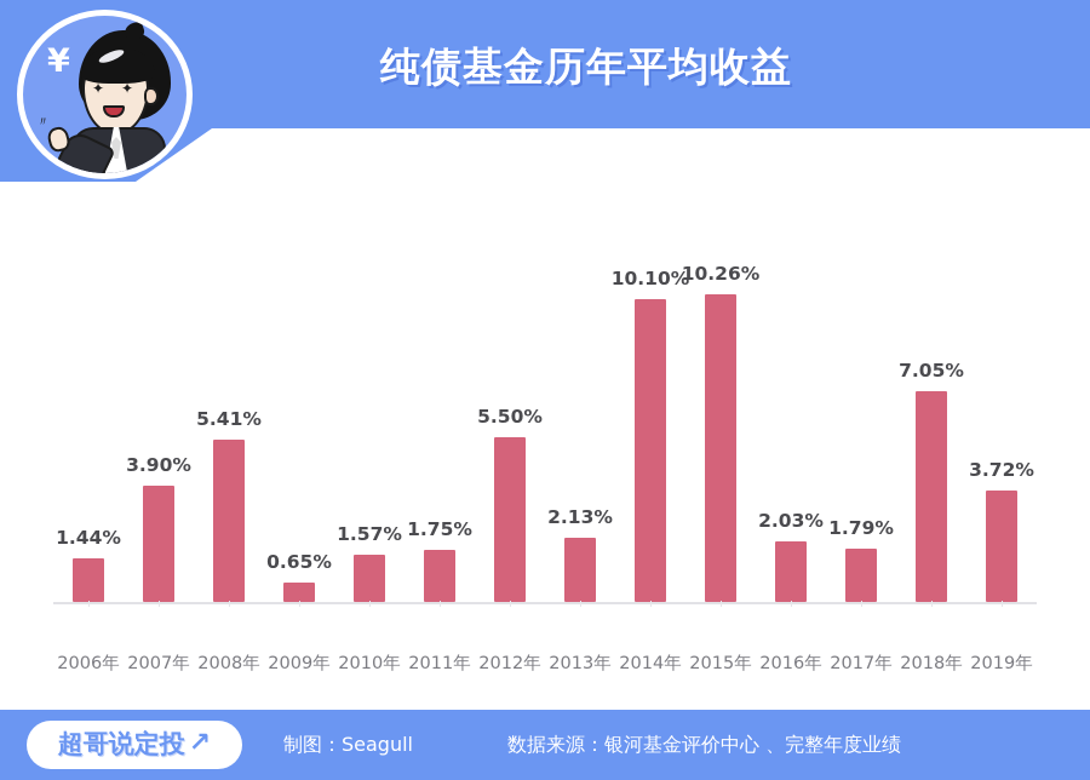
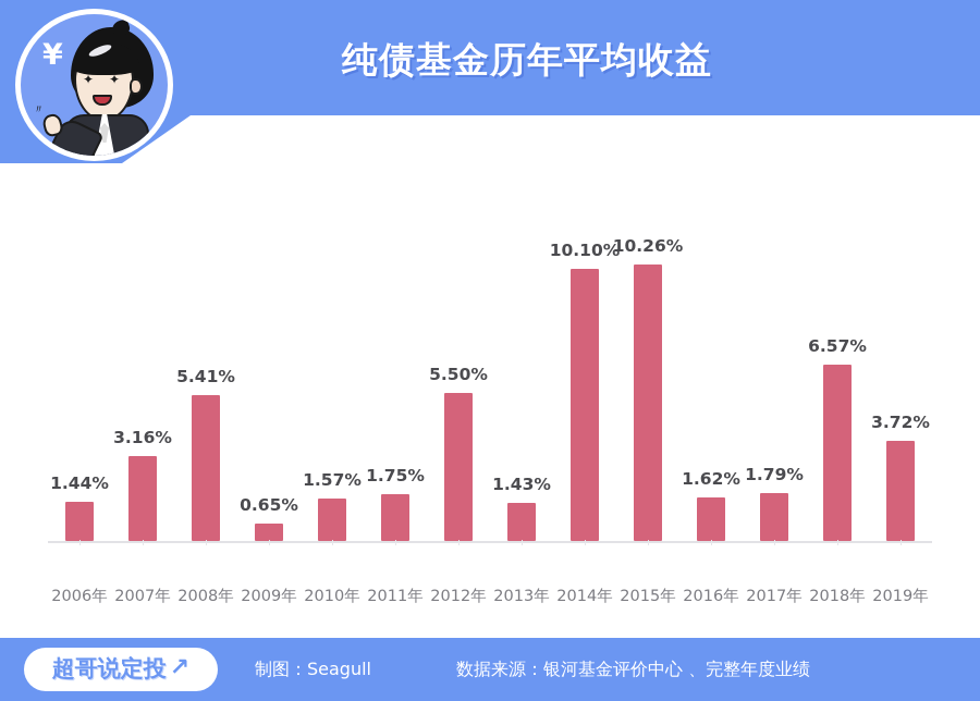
2007年: 3.90% -> 3.16%
2013年: 2.13% -> 1.43%
2016年: 2.03% -> 1.62%
2018年: 7.05% -> 6.57%
